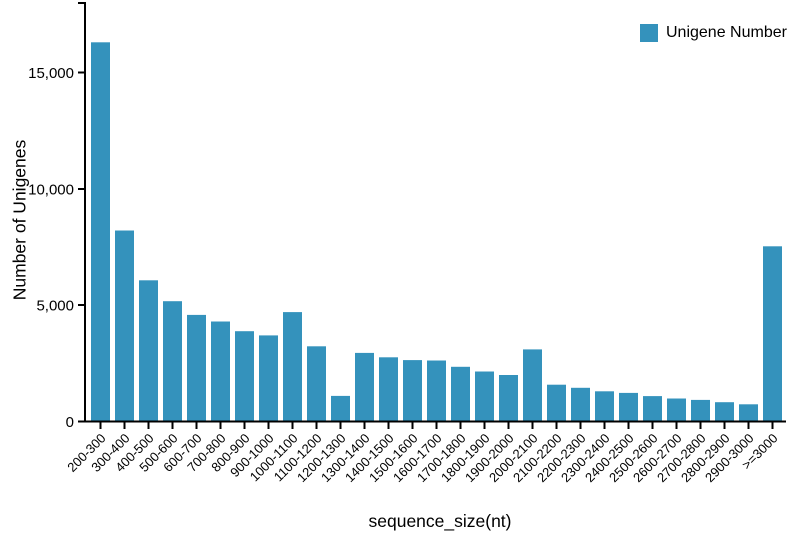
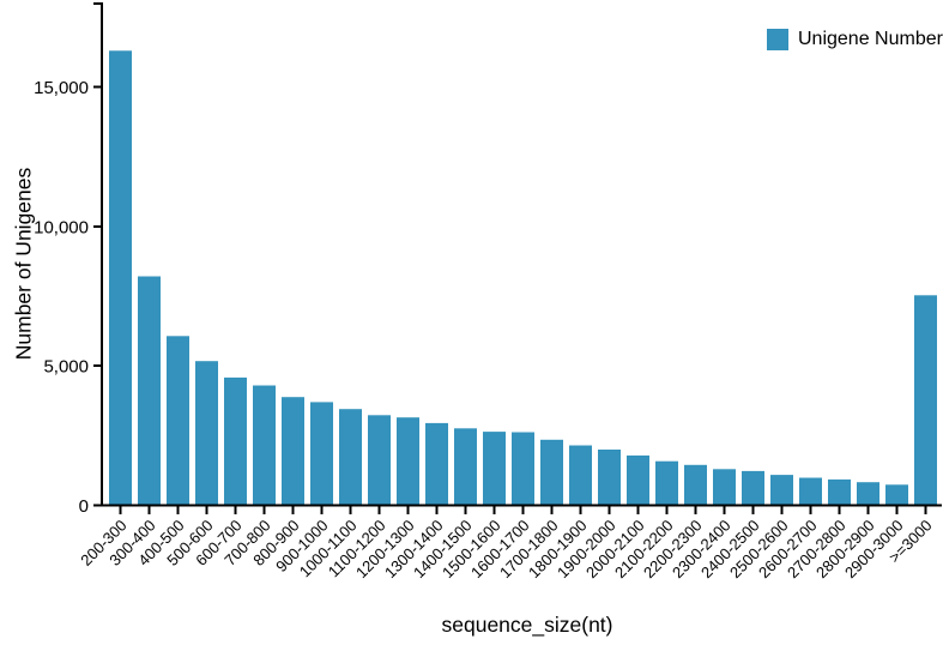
1000-1100: 4700 -> 3400
1200-1300: 1100 -> 3200
2000-2100: 3100 -> 1800
